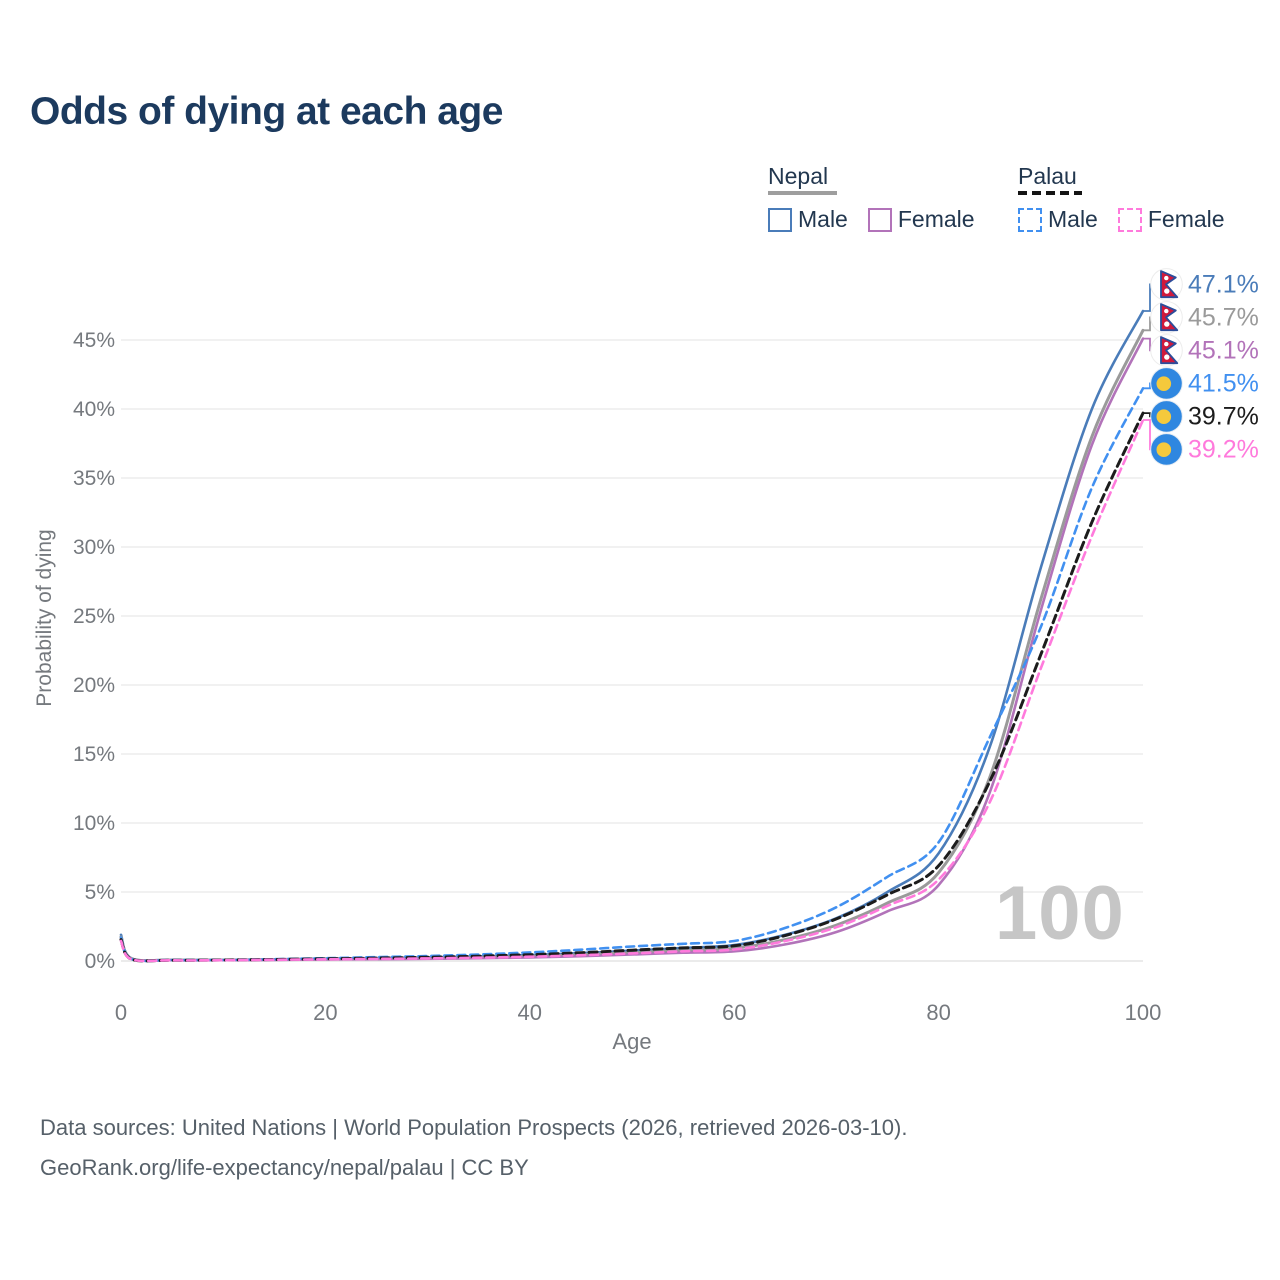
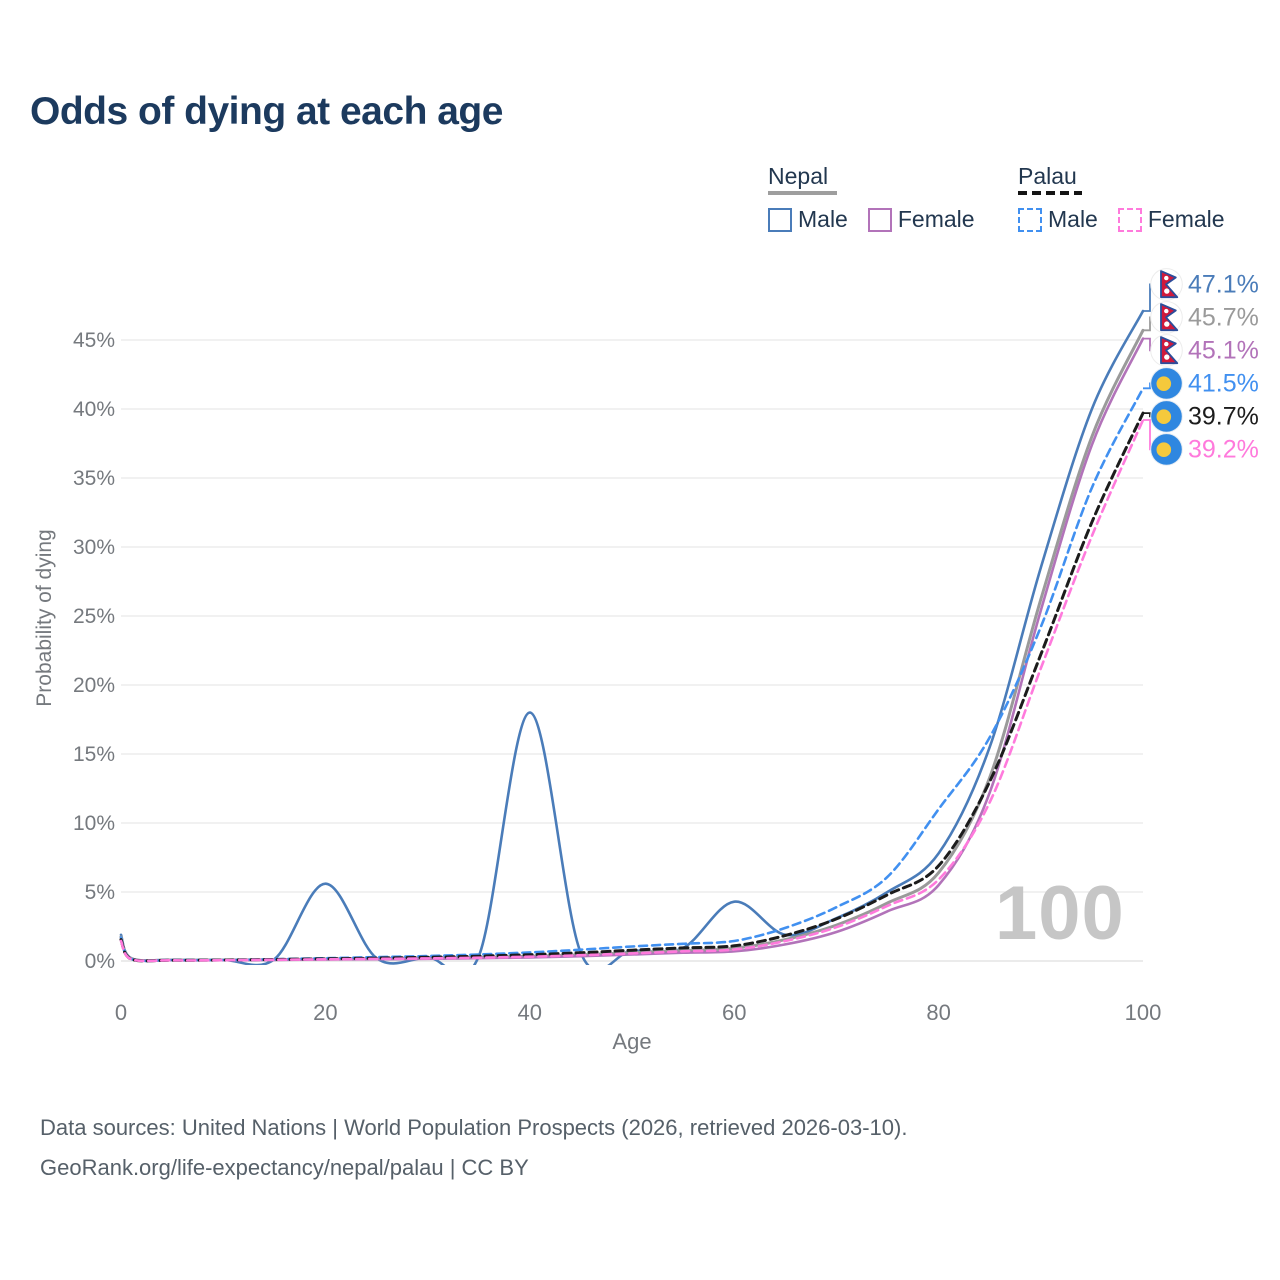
Nepal Male/20: 0.2% -> 5.6%
Nepal Male/40: 0.4% -> 18.0%
Nepal Male/60: 1.1% -> 4.3%
Palau Male/80: 8.6% -> 11.0%
